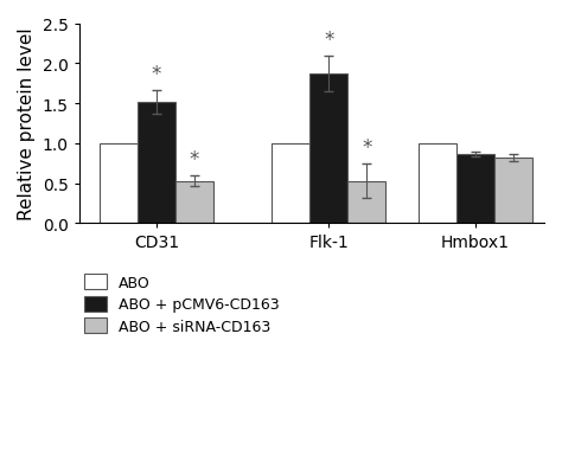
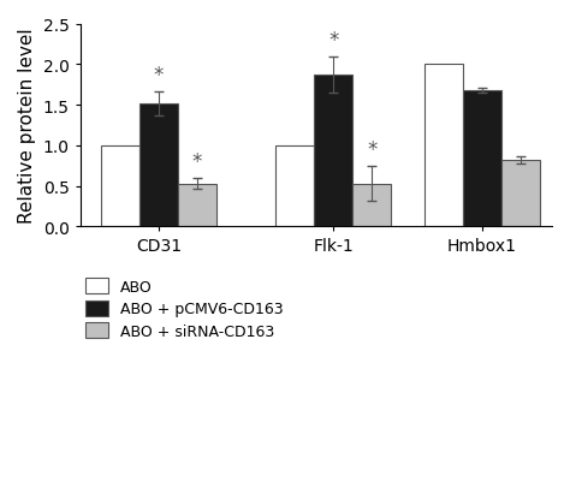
ABO/Hmbox1: 1 -> 2
ABO + pCMV6-CD163/Hmbox1: 0.87 -> 1.68
